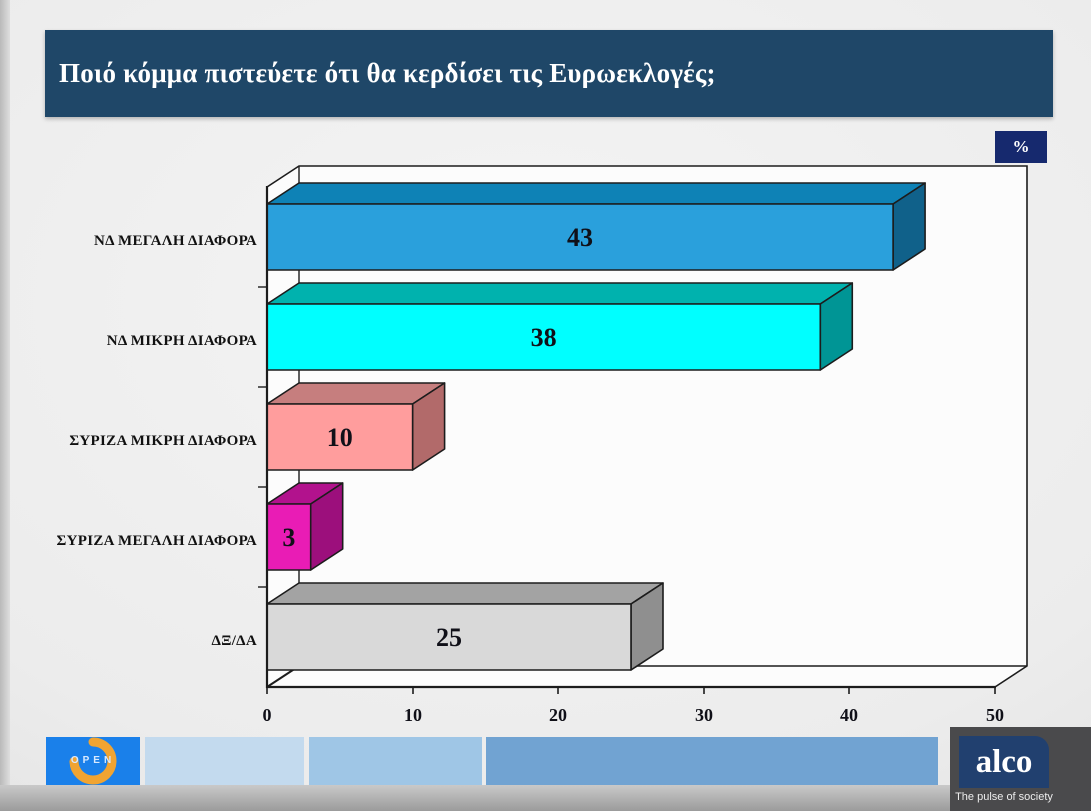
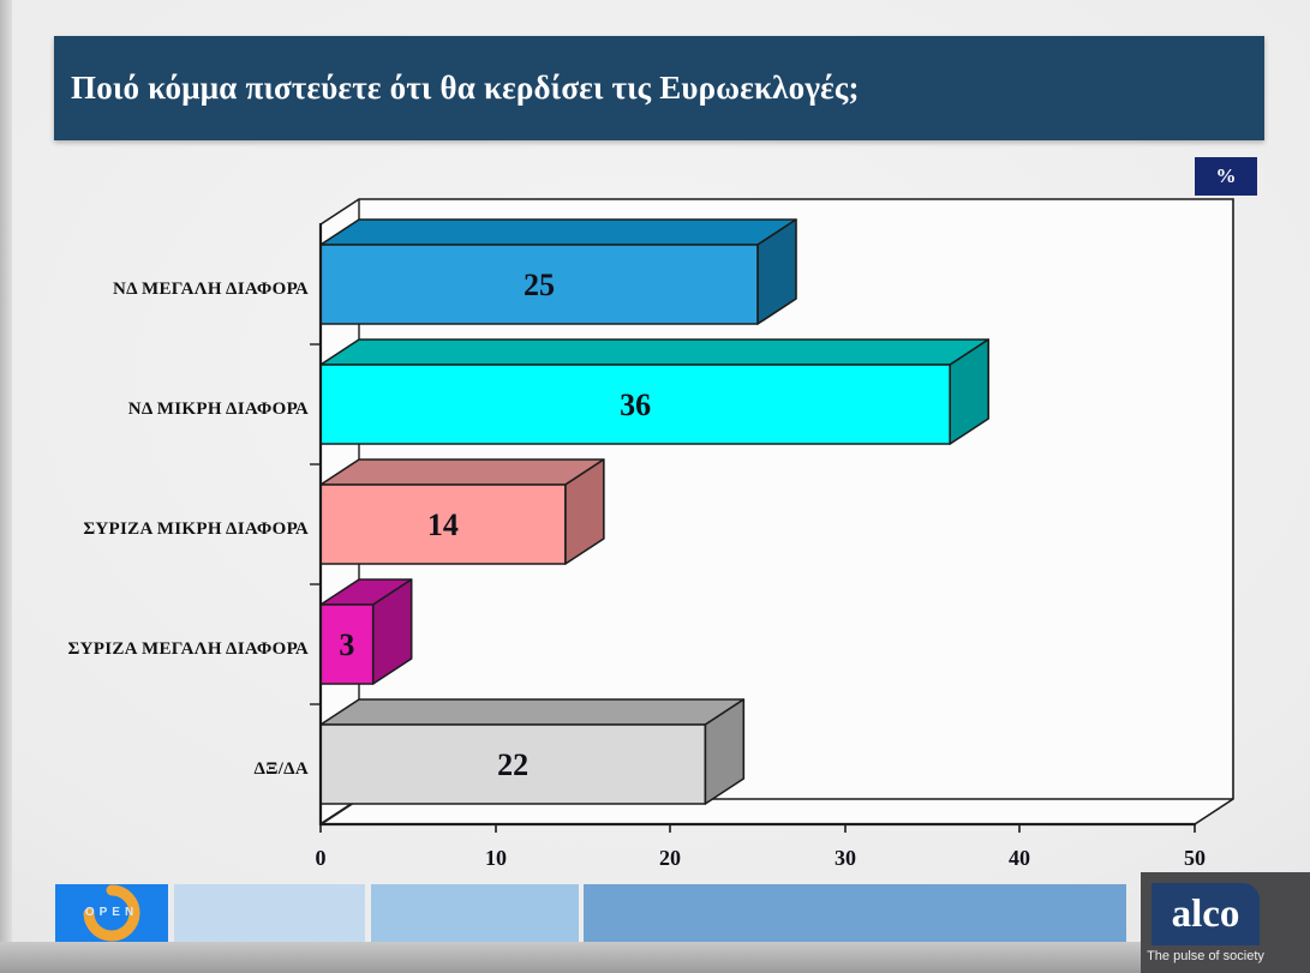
ΝΔ ΜΕΓΑΛΗ ΔΙΑΦΟΡΑ: 43 -> 25
ΝΔ ΜΙΚΡΗ ΔΙΑΦΟΡΑ: 38 -> 36
ΣΥΡΙΖΑ ΜΙΚΡΗ ΔΙΑΦΟΡΑ: 10 -> 14
ΔΞ/ΔΑ: 25 -> 22
